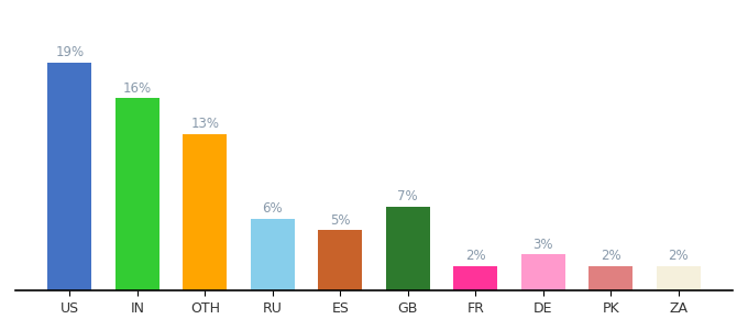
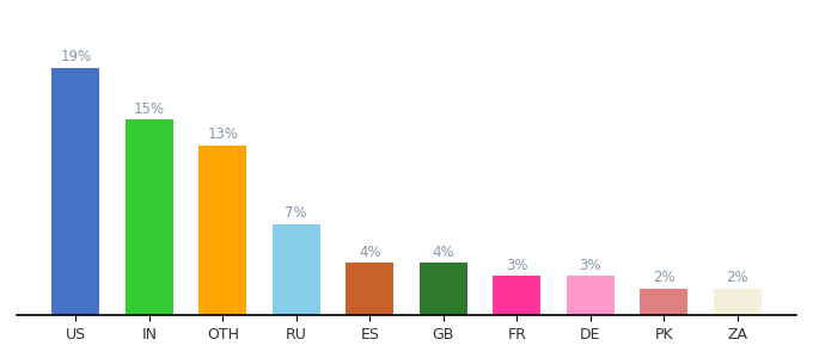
IN: 16% -> 15%
RU: 6% -> 7%
ES: 5% -> 4%
GB: 7% -> 4%
FR: 2% -> 3%
